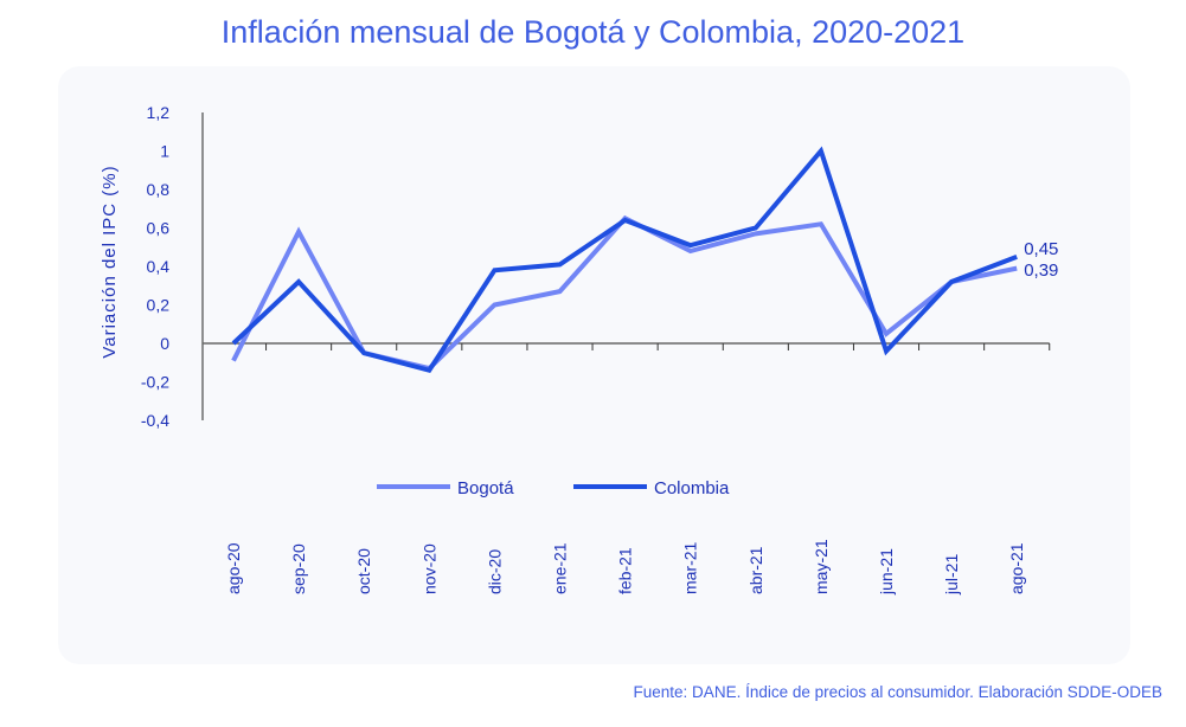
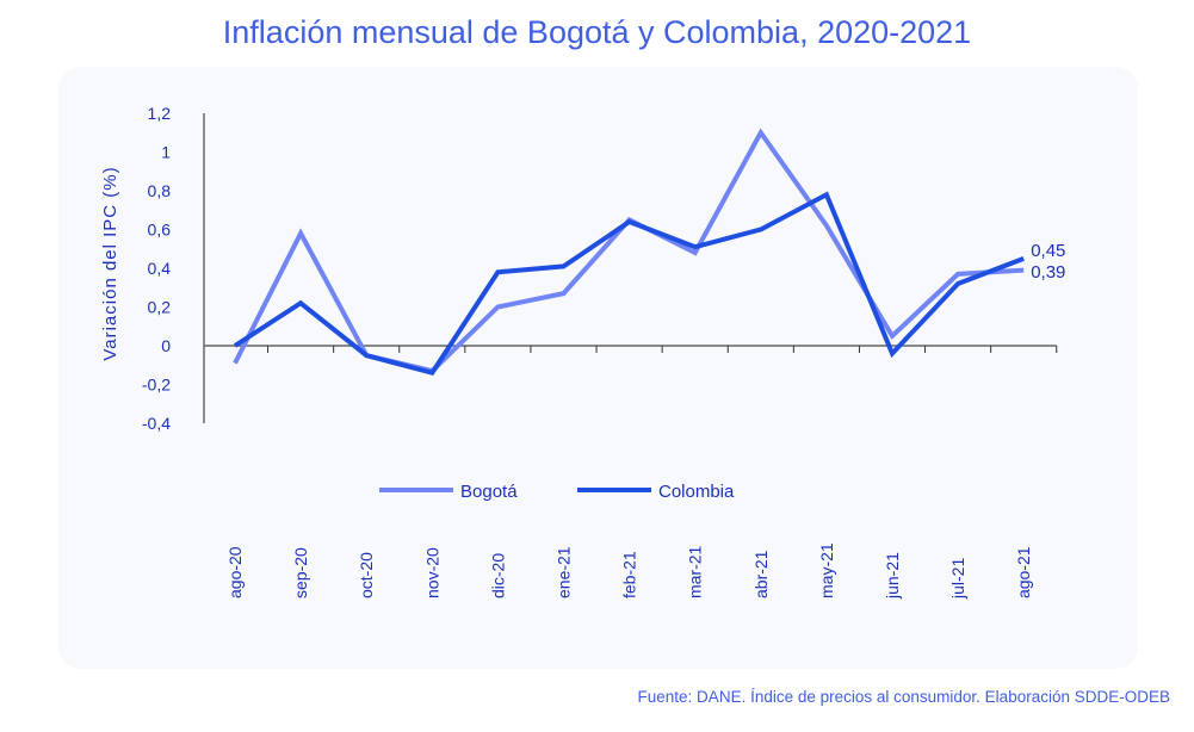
Colombia/sep-20: 0,32 -> 0,22
Bogotá/abr-21: 0,57 -> 1,10
Colombia/may-21: 1,00 -> 0,78
Bogotá/jul-21: 0,32 -> 0,37
